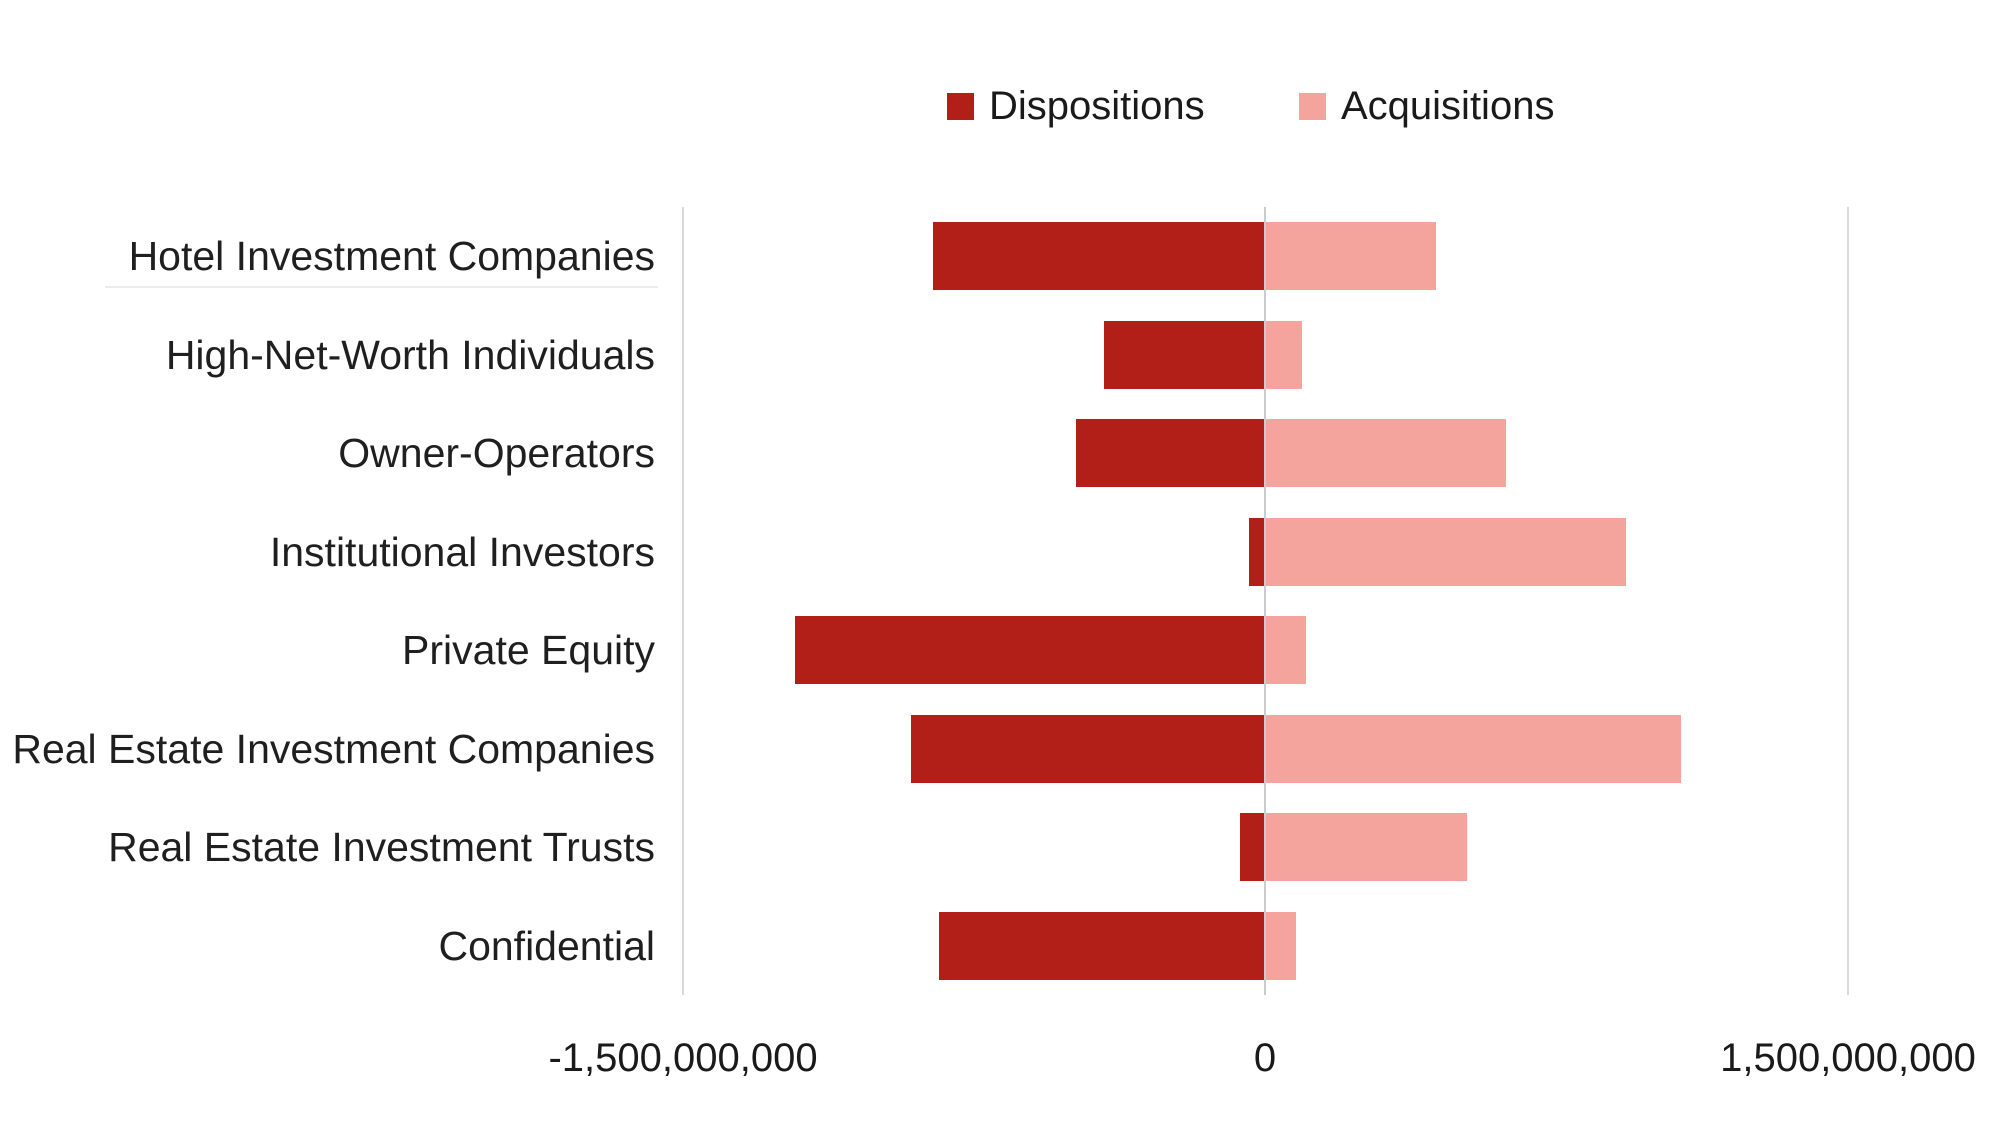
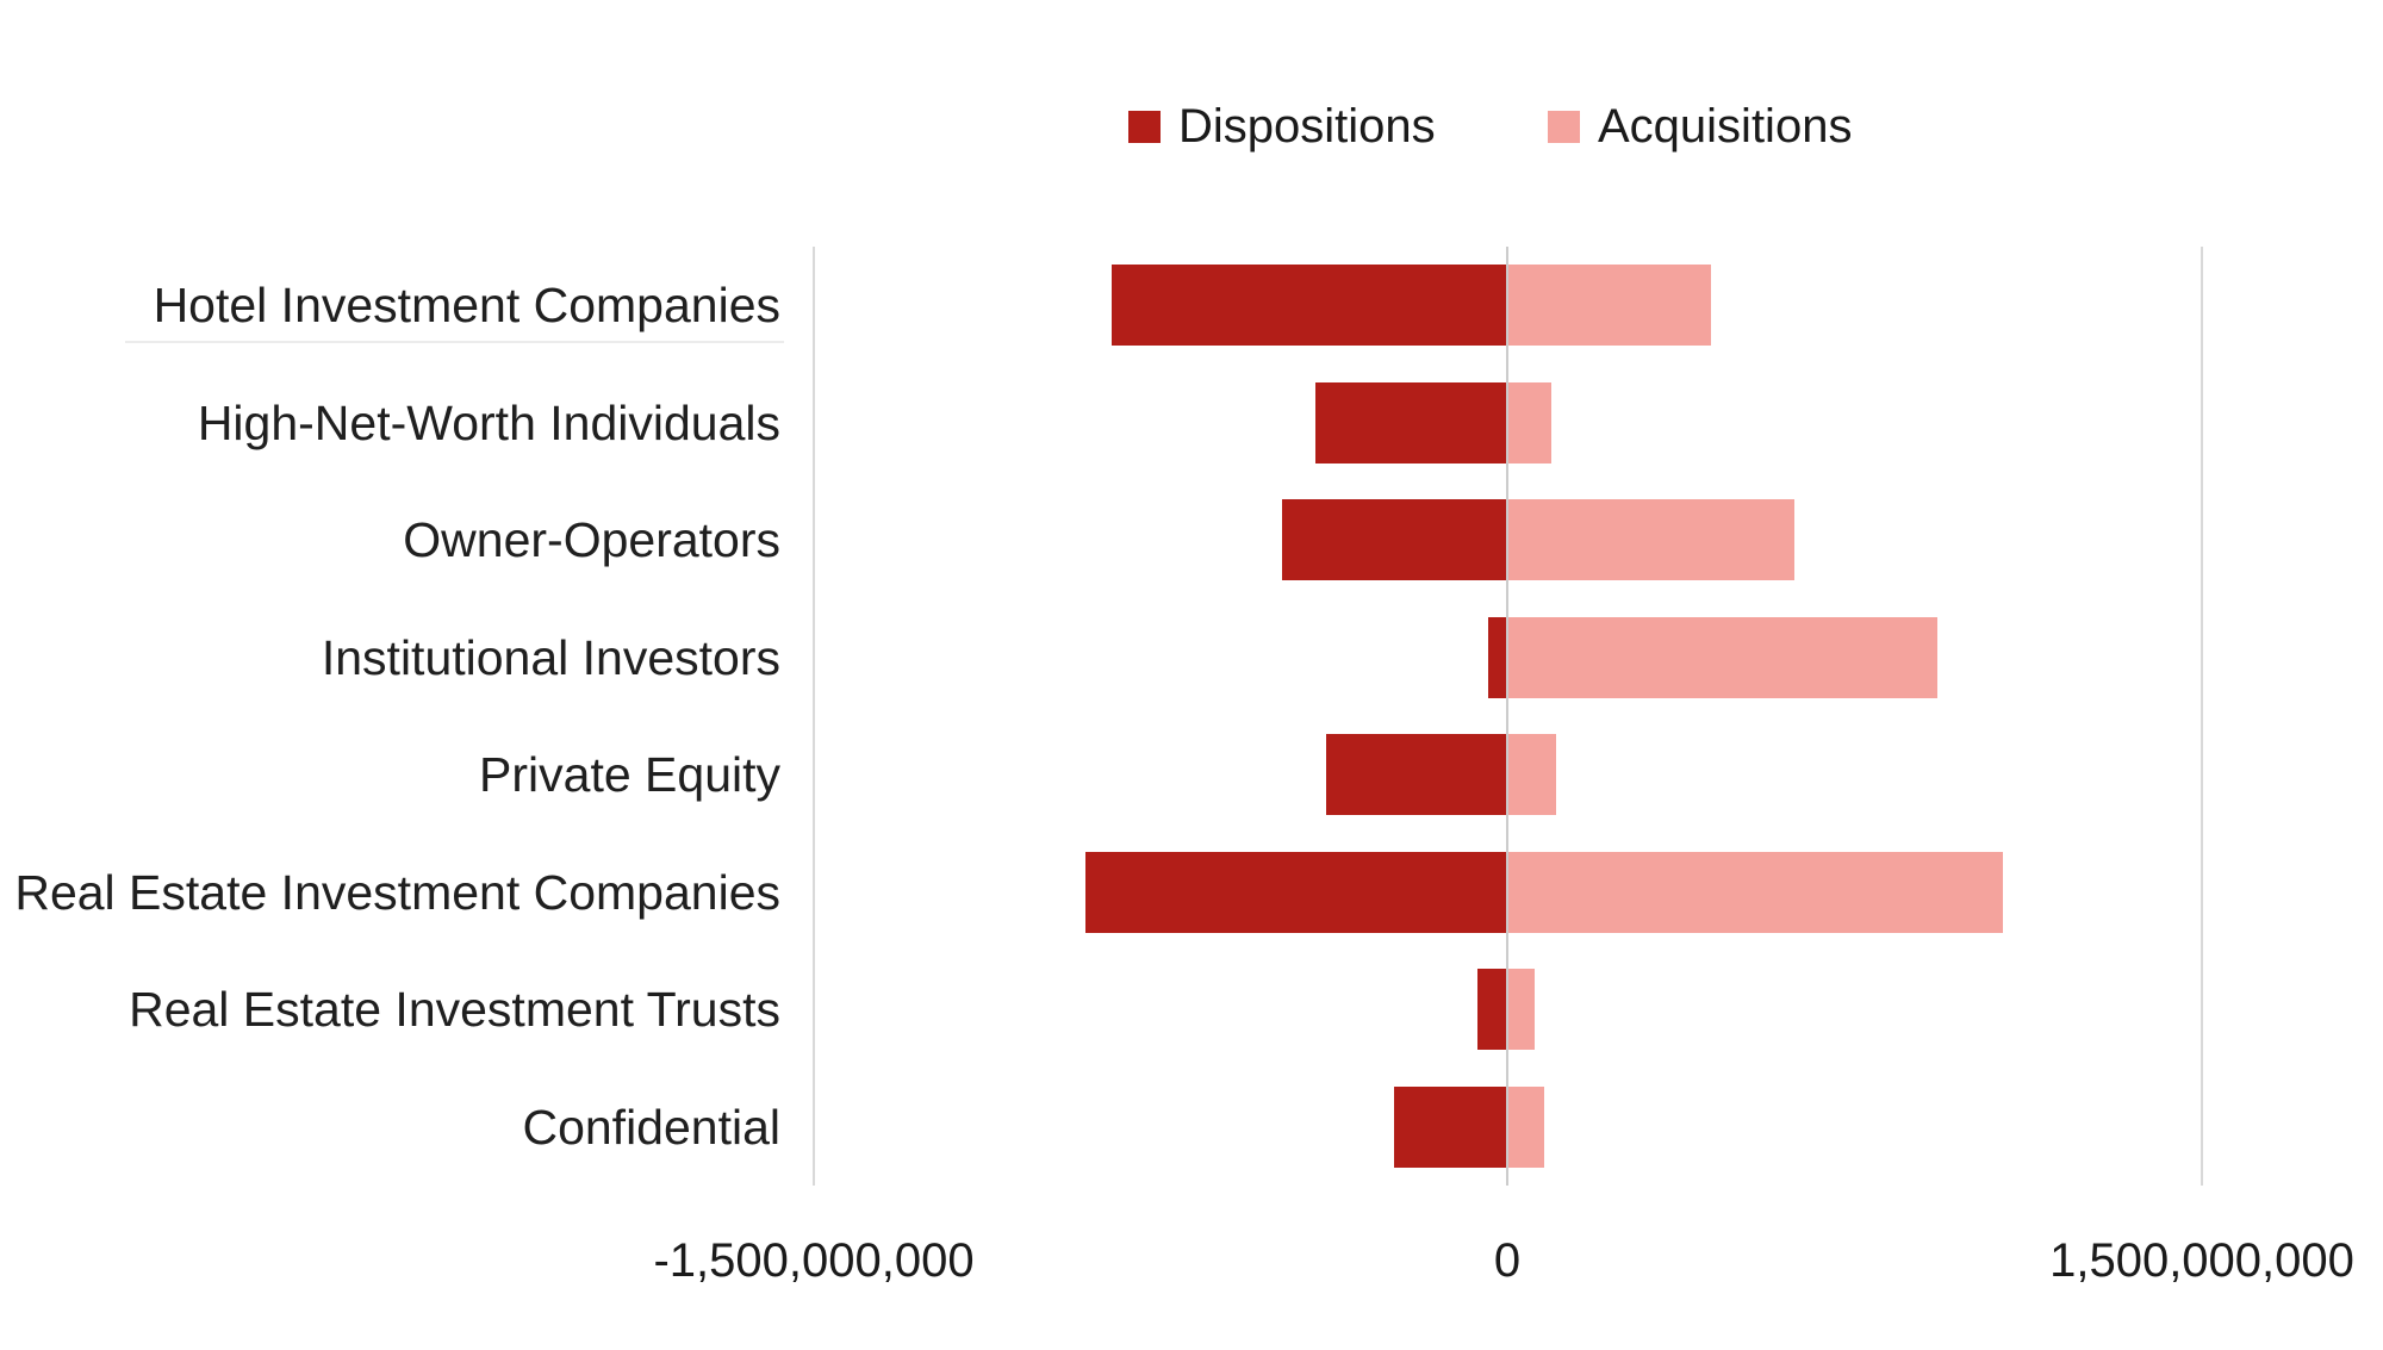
Dispositions/Private Equity: -1210000000 -> -390000000
Acquisitions/Real Estate Investment Trusts: 520000000 -> 60000000
Dispositions/Confidential: -840000000 -> -240000000
